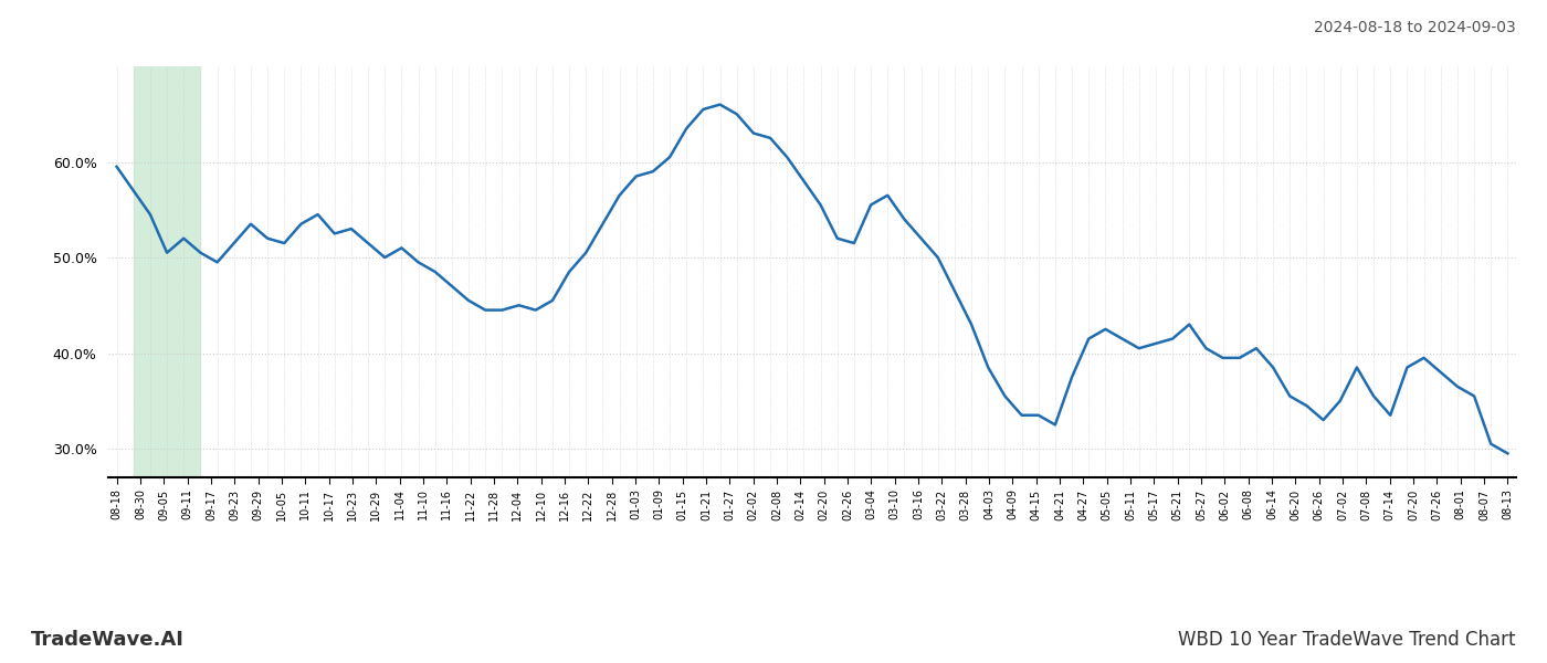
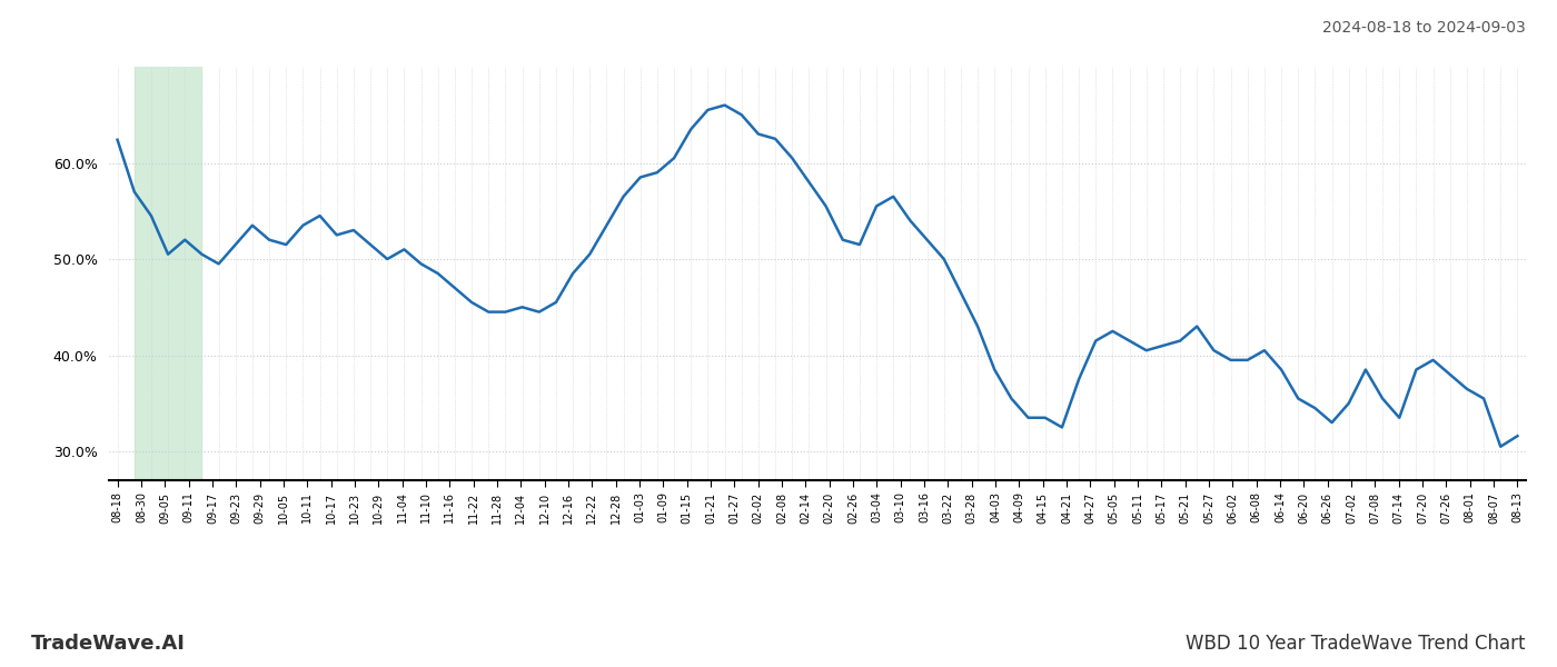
08-18: 59.5% -> 62.4%
08-13: 29.5% -> 31.6%
